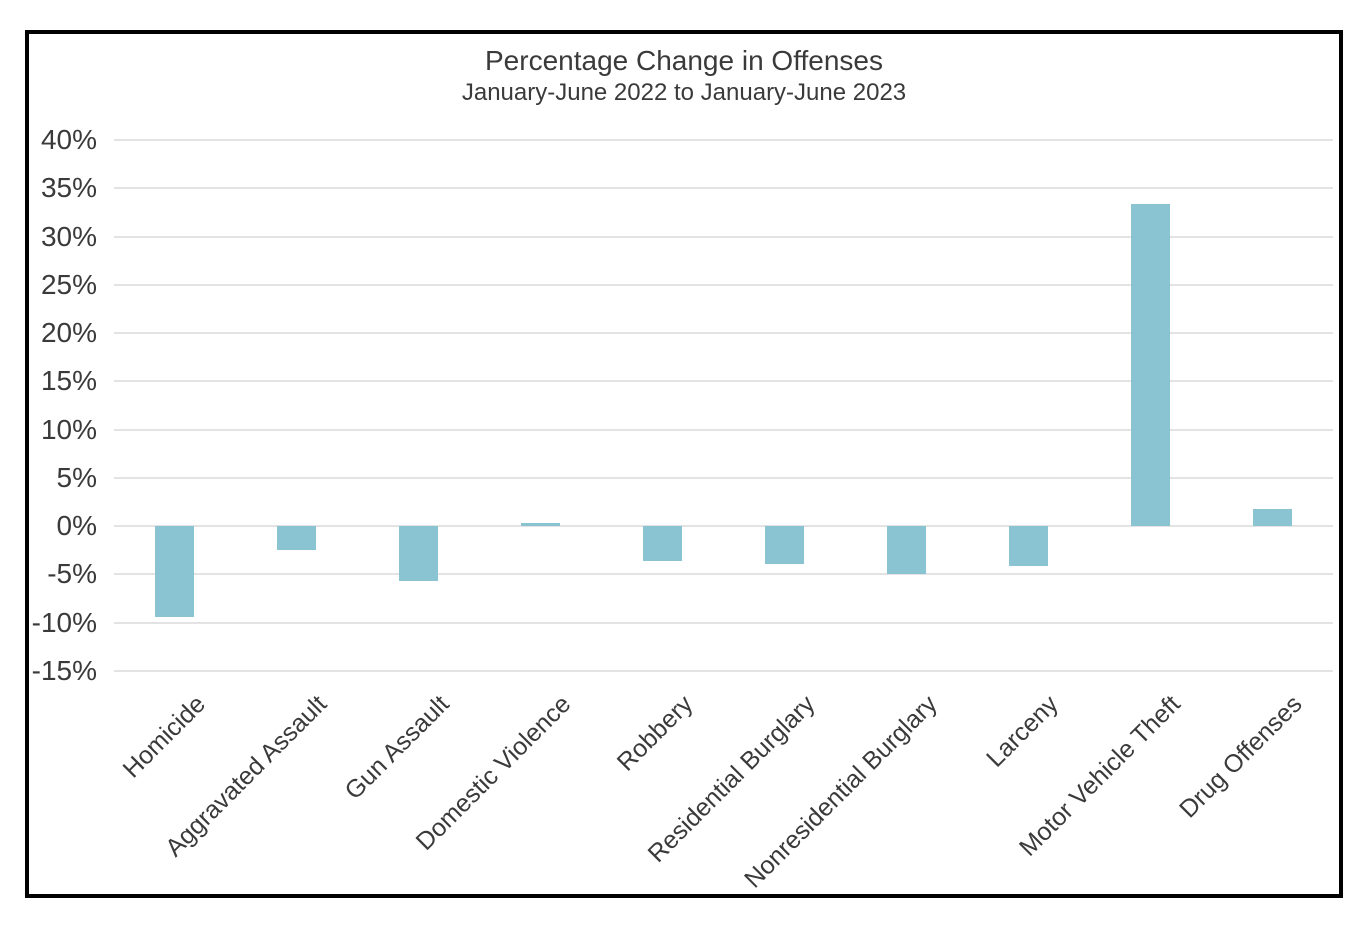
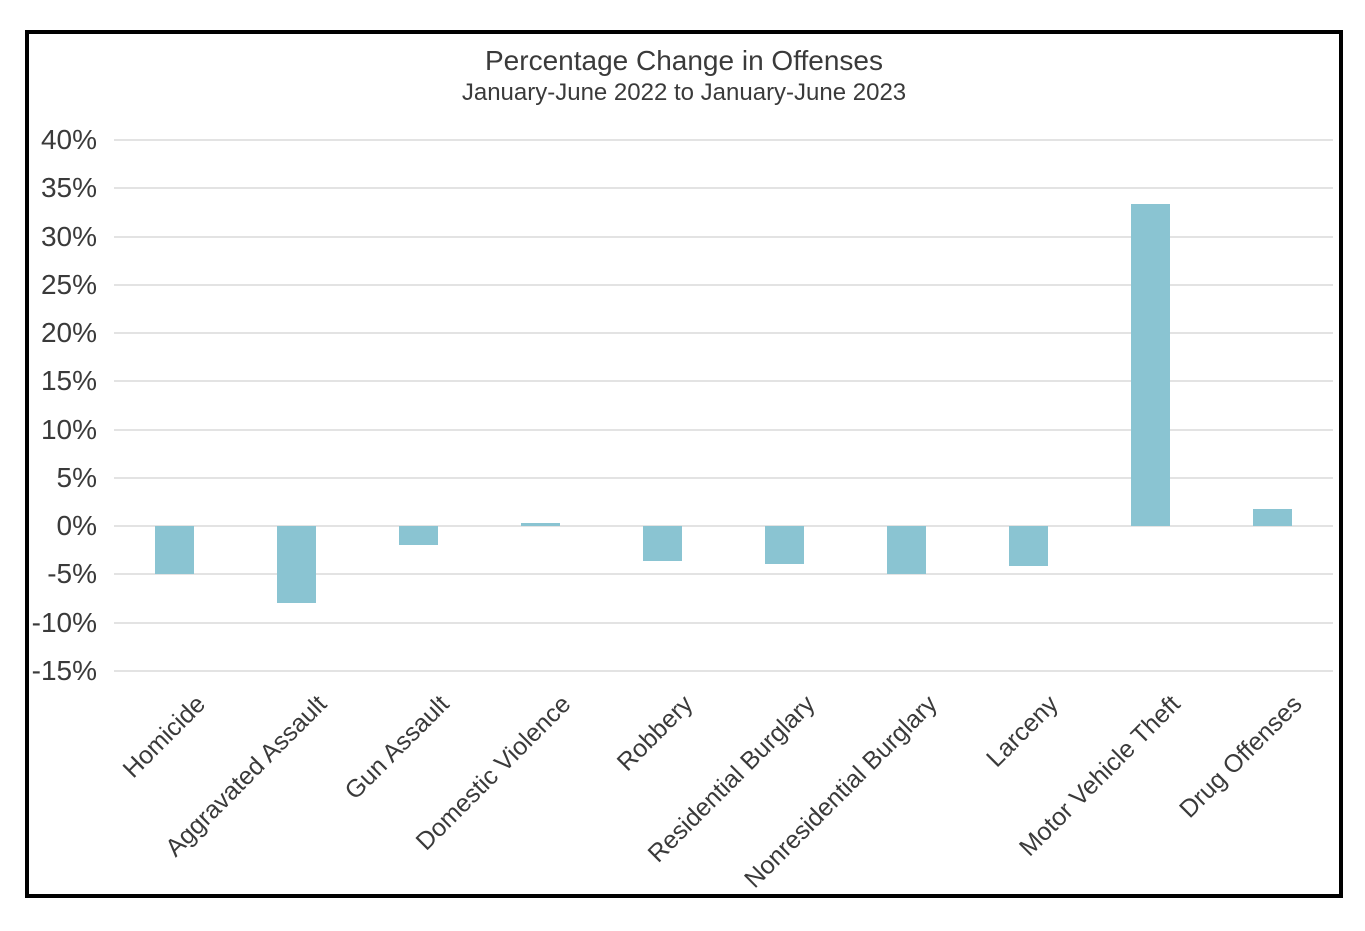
Homicide: -9% -> -5%
Aggravated Assault: -2% -> -8%
Gun Assault: -6% -> -2%
